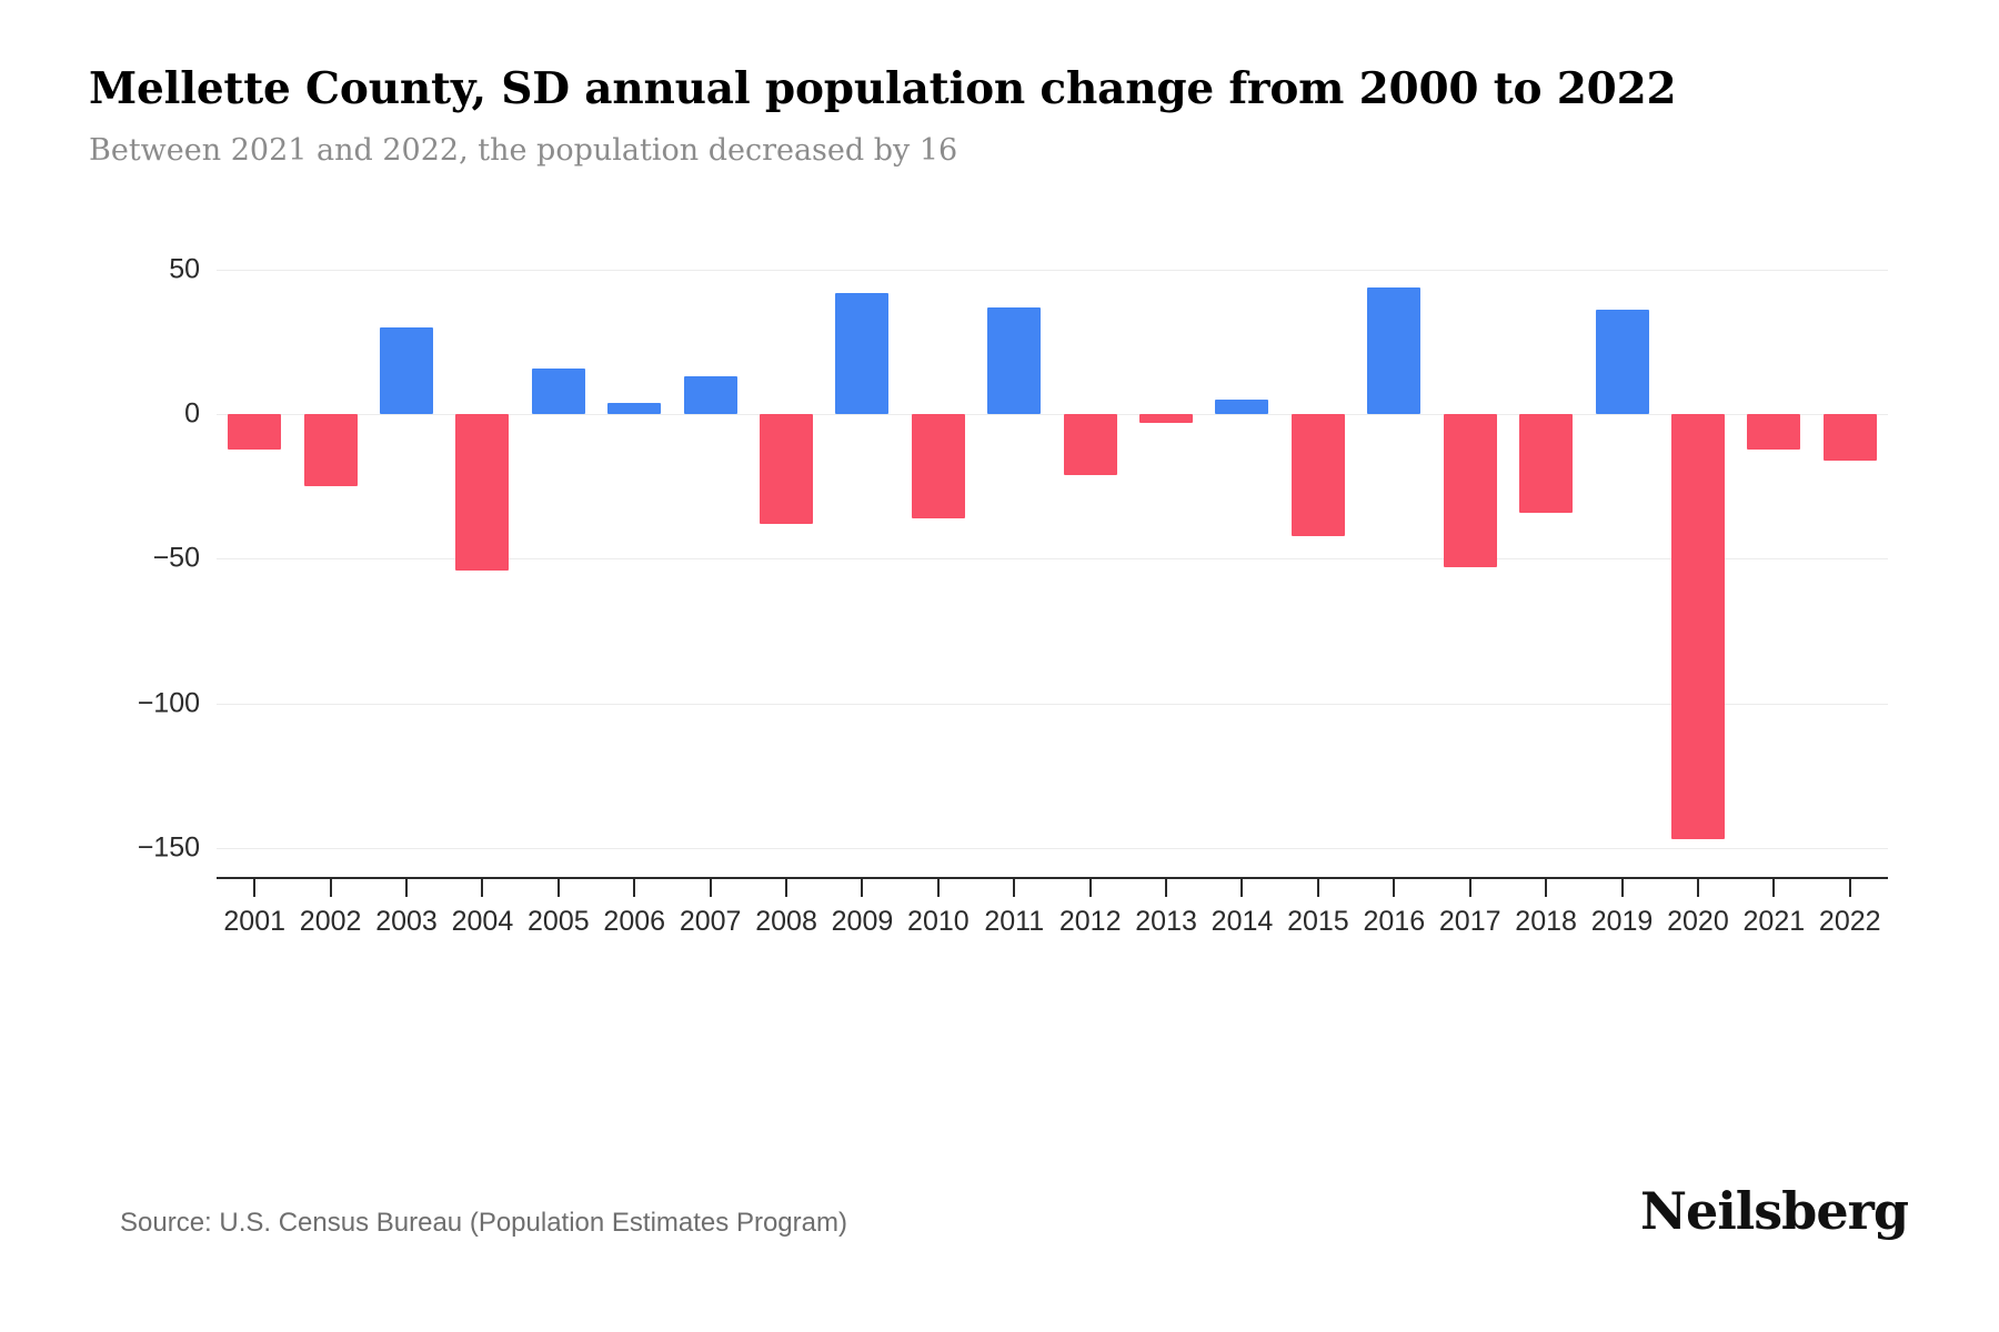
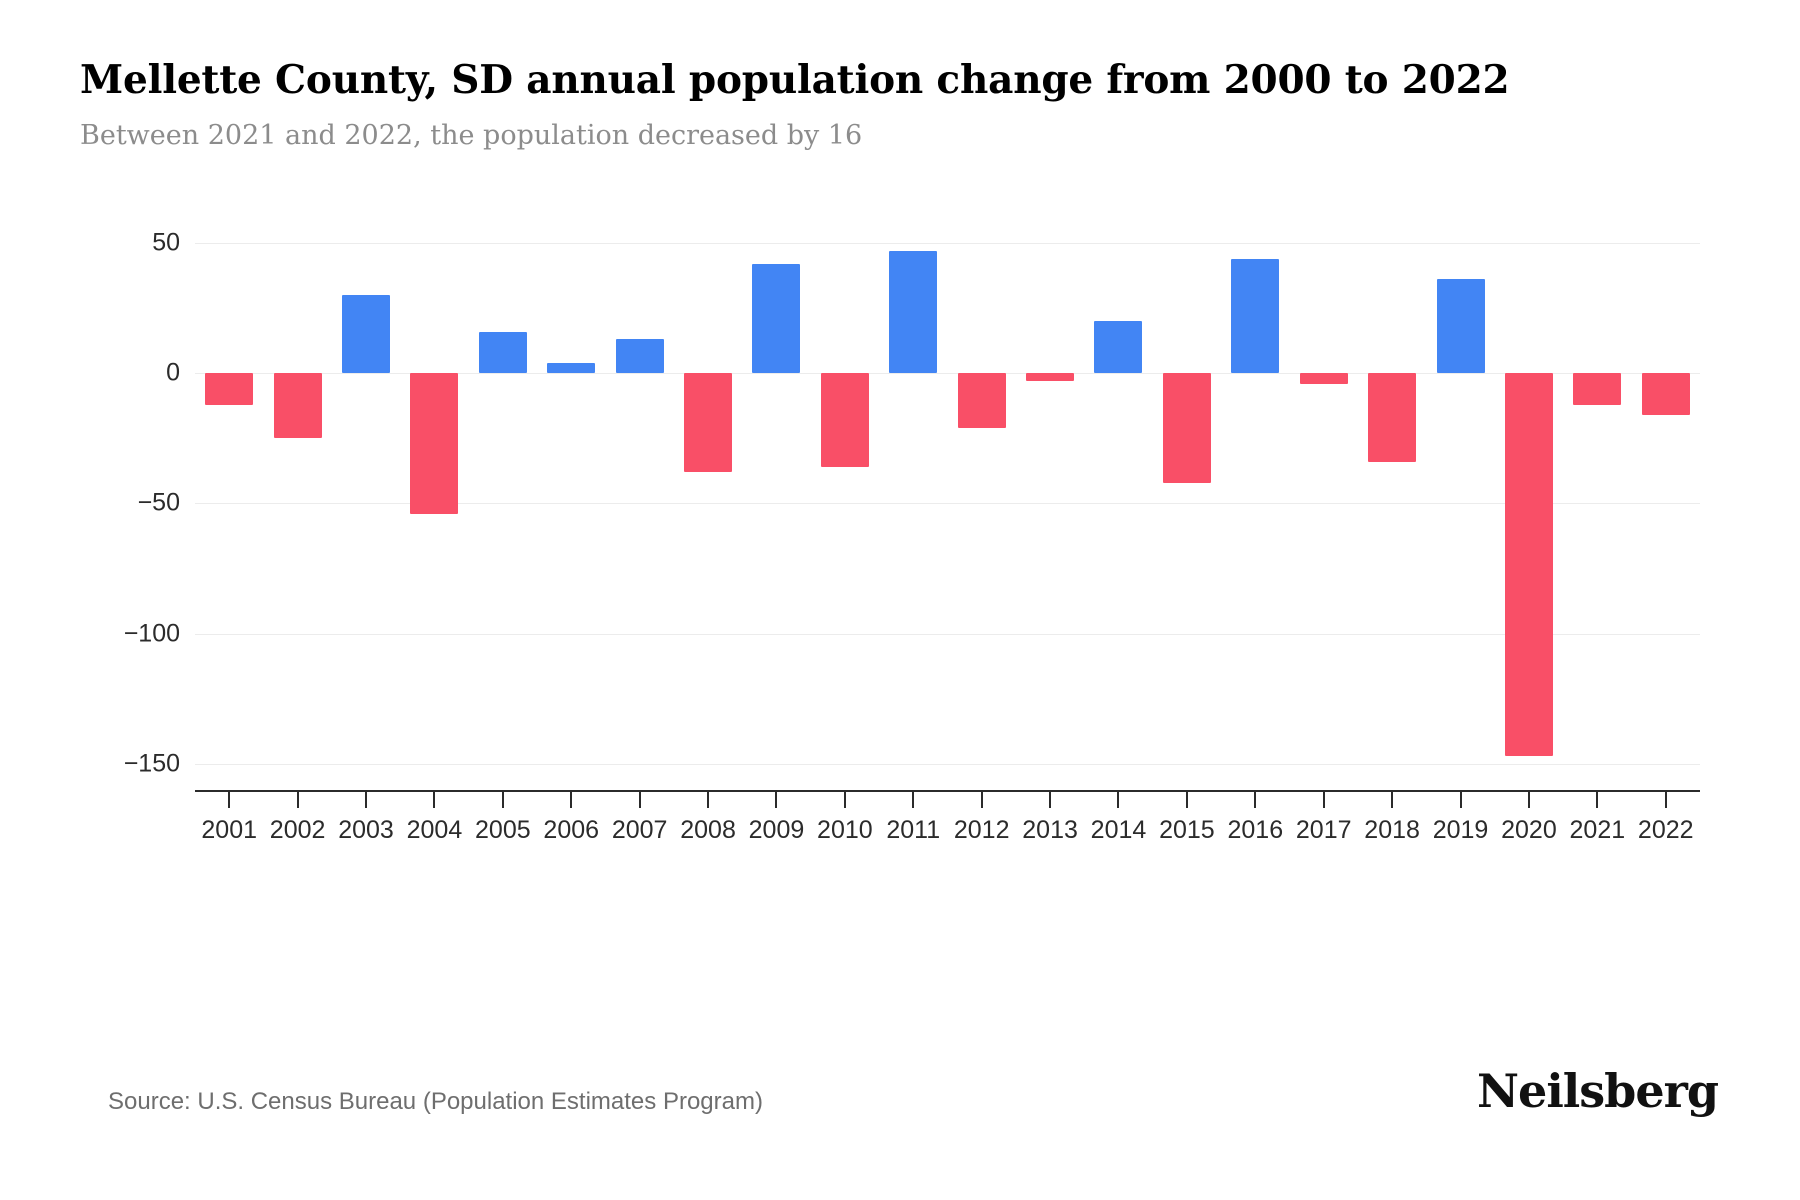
2011: 37 -> 47
2014: 5 -> 20
2017: -53 -> -4
